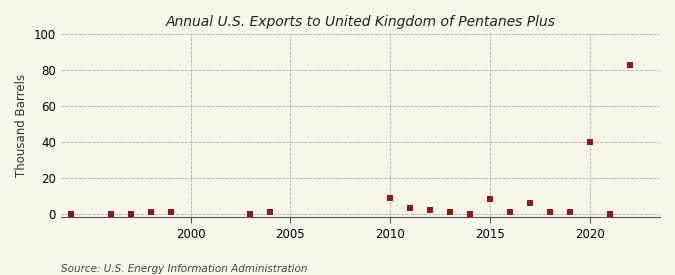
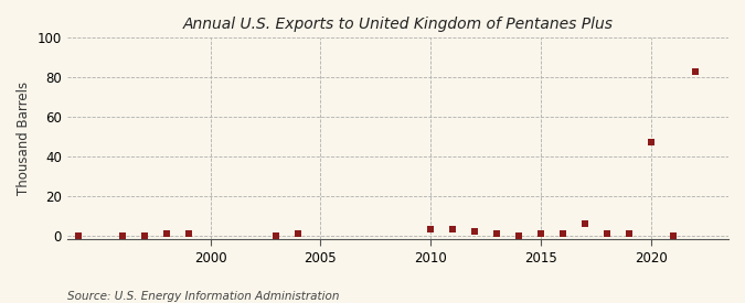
2010: 9 -> 3
2015: 8 -> 1
2020: 40 -> 47
